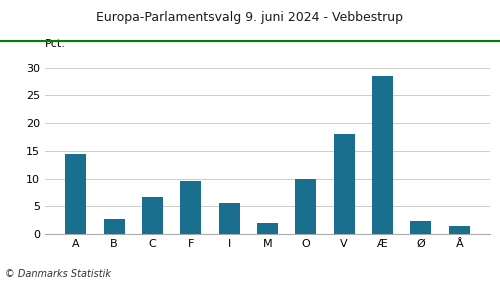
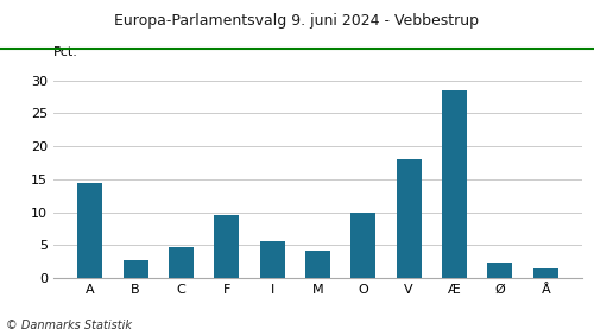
C: 6.6 -> 4.7
M: 2.0 -> 4.1
